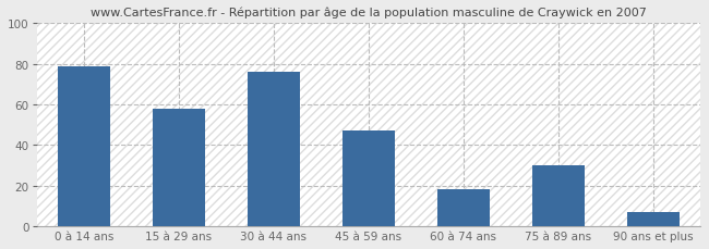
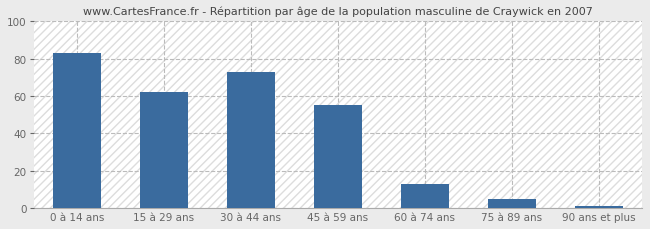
0 à 14 ans: 79 -> 83
15 à 29 ans: 58 -> 62
30 à 44 ans: 76 -> 73
45 à 59 ans: 47 -> 55
60 à 74 ans: 18 -> 13
75 à 89 ans: 30 -> 5
90 ans et plus: 7 -> 1
